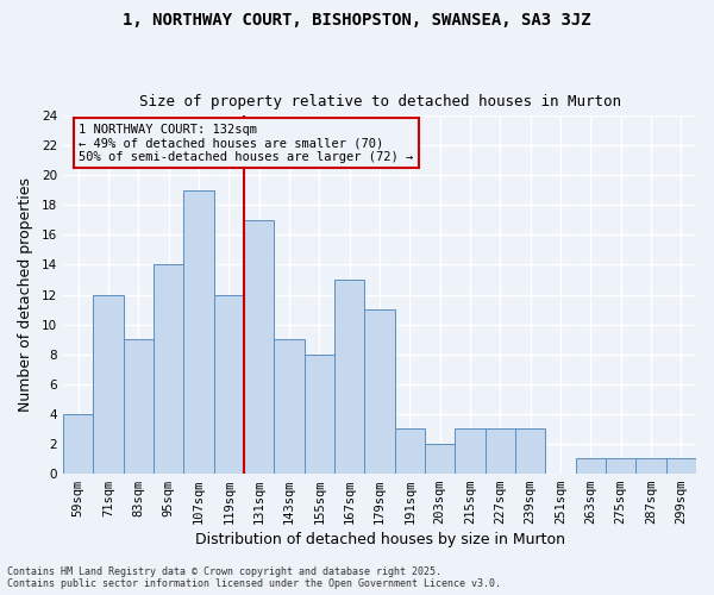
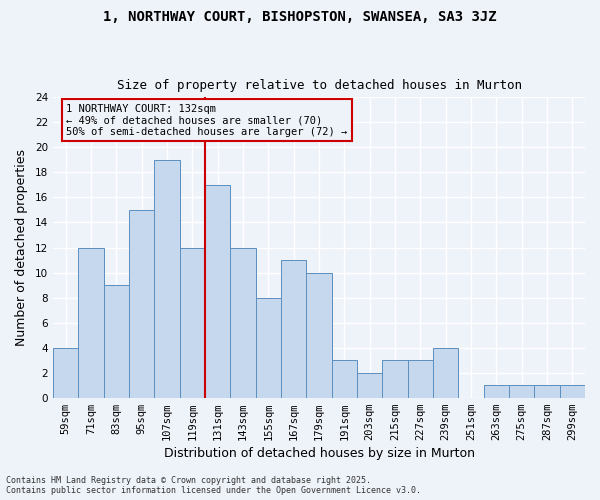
95sqm: 14 -> 15
143sqm: 9 -> 12
167sqm: 13 -> 11
179sqm: 11 -> 10
239sqm: 3 -> 4
